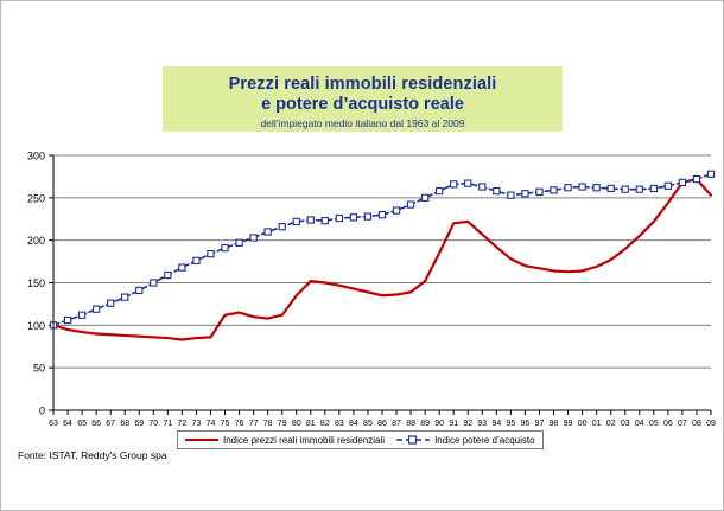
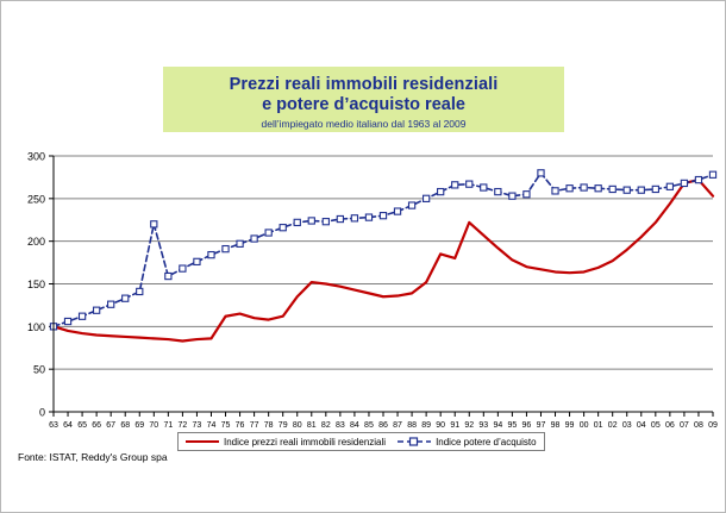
Indice potere d’acquisto/70: 150 -> 220
Indice prezzi reali immobili residenziali/91: 220 -> 180
Indice potere d’acquisto/97: 260 -> 280
